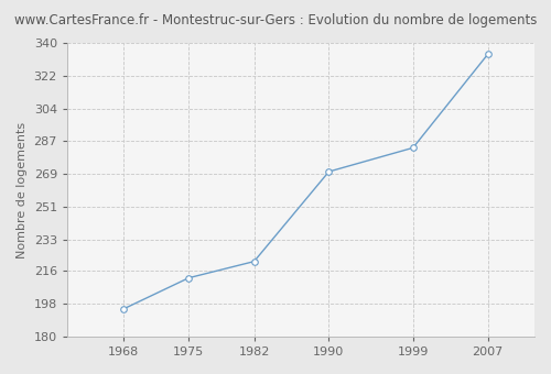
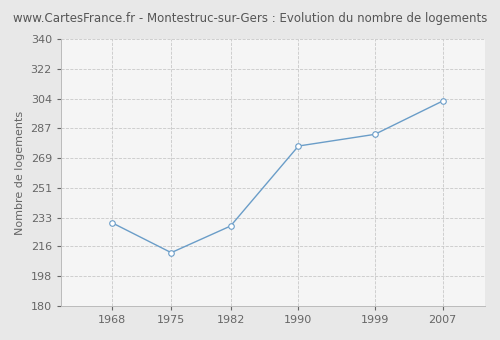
1968: 195 -> 230
1982: 221 -> 228
1990: 270 -> 276
2007: 334 -> 303
